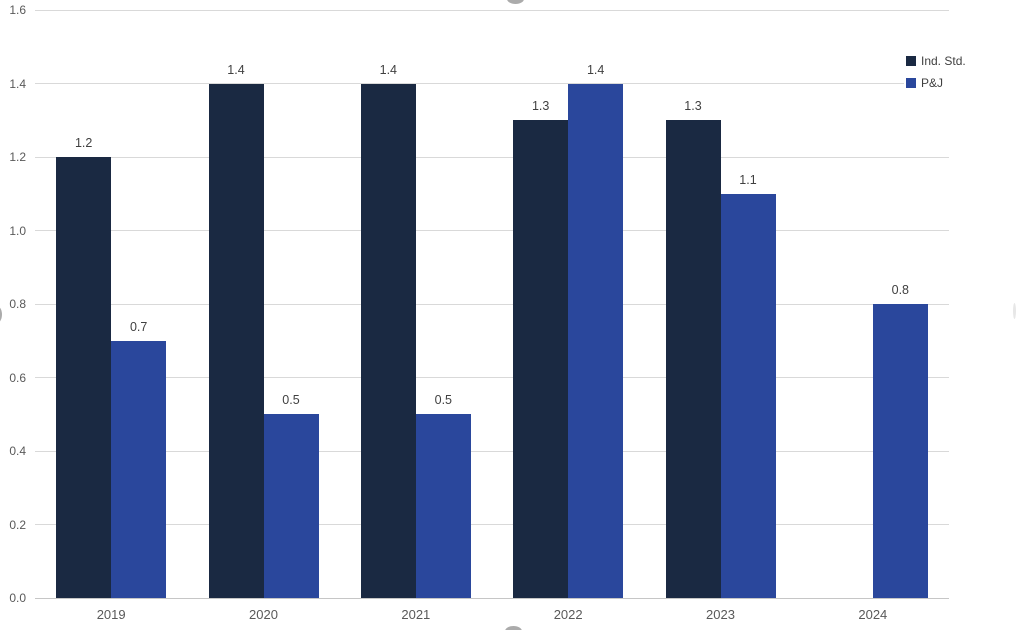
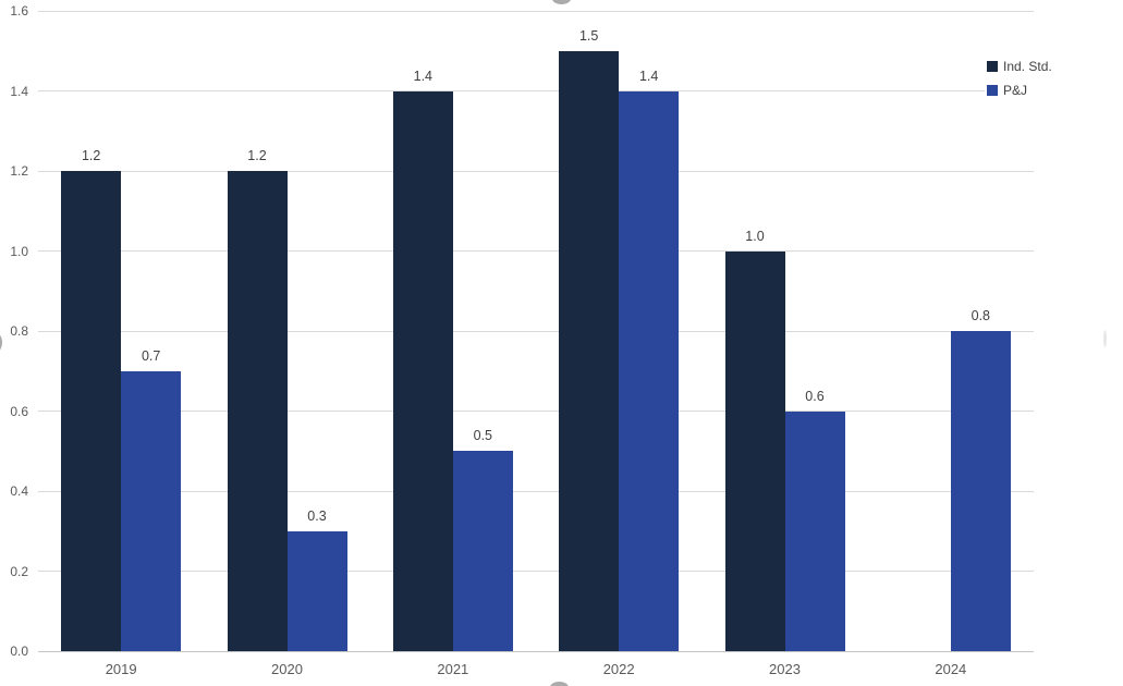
Ind. Std./2020: 1.4 -> 1.2
P&J/2020: 0.5 -> 0.3
Ind. Std./2022: 1.3 -> 1.5
Ind. Std./2023: 1.3 -> 1.0
P&J/2023: 1.1 -> 0.6
